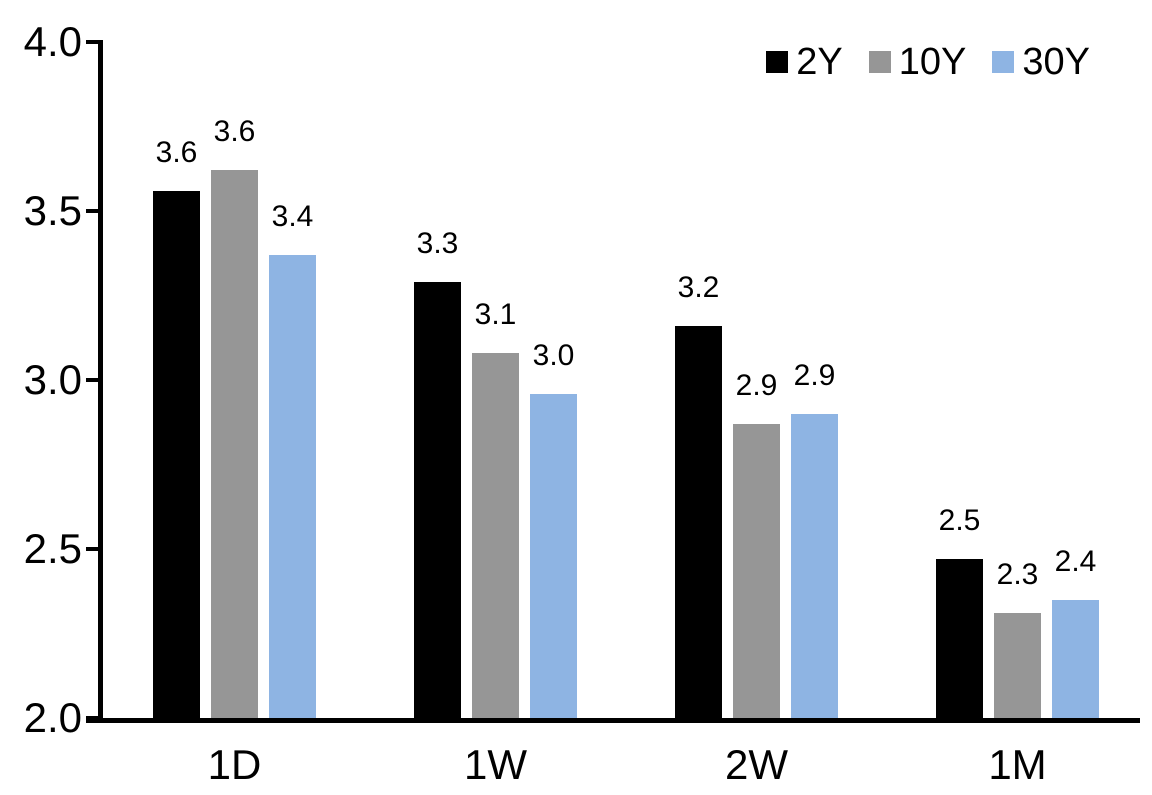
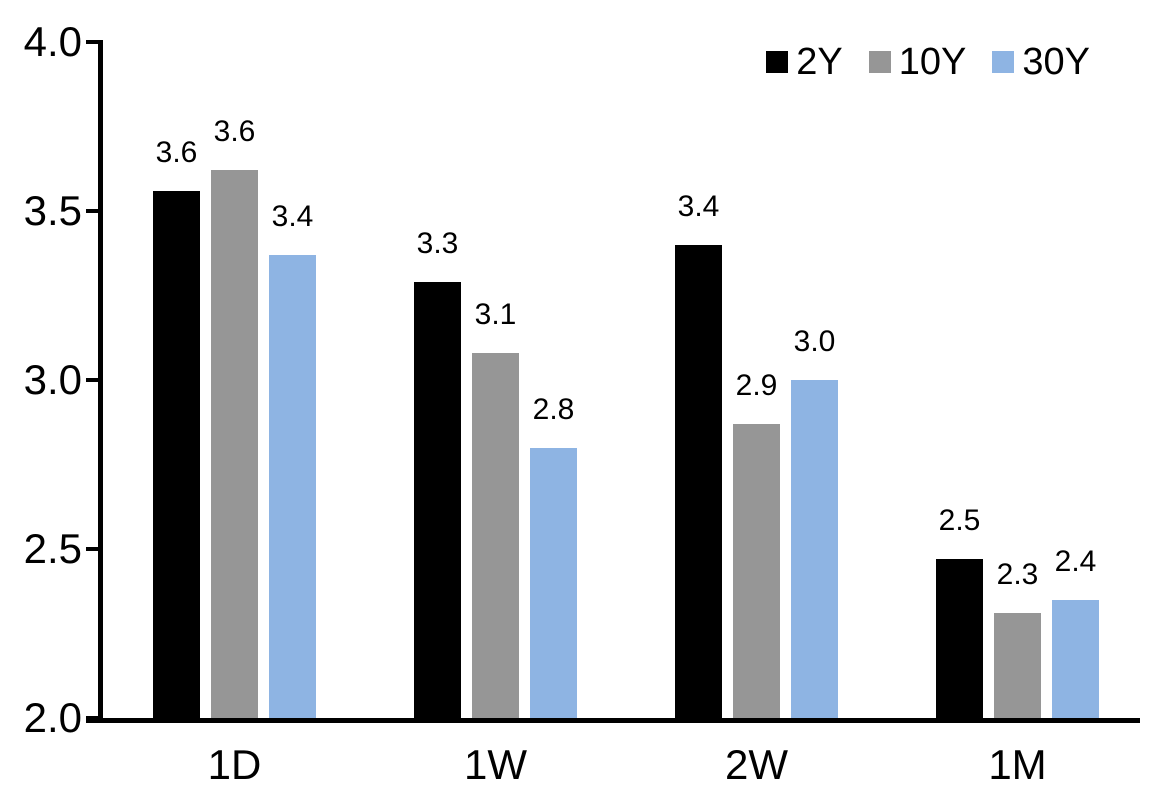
30Y/1W: 3.0 -> 2.8
2Y/2W: 3.2 -> 3.4
30Y/2W: 2.9 -> 3.0
